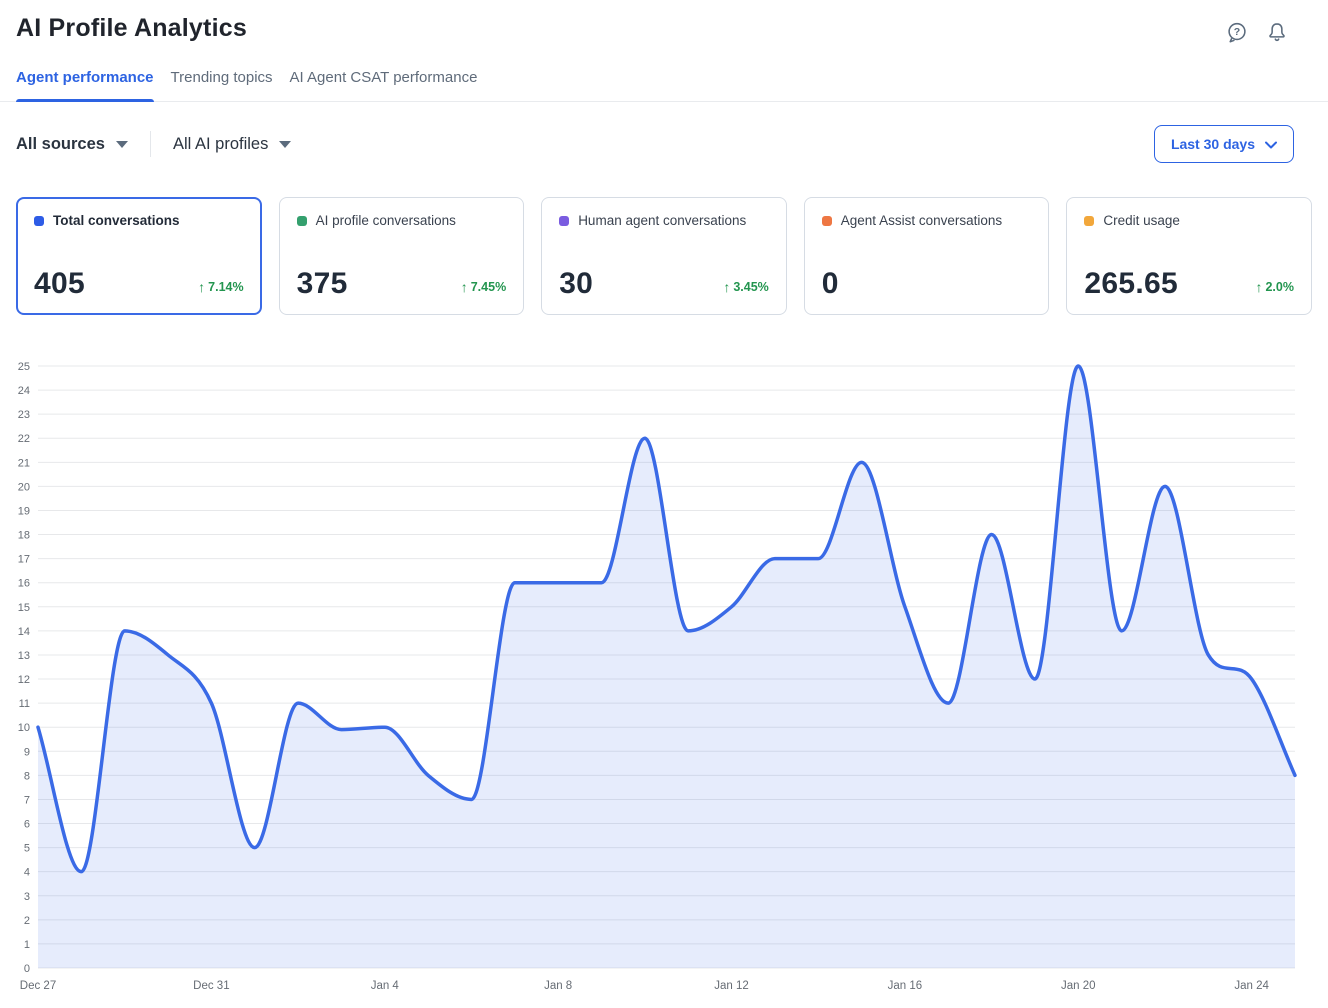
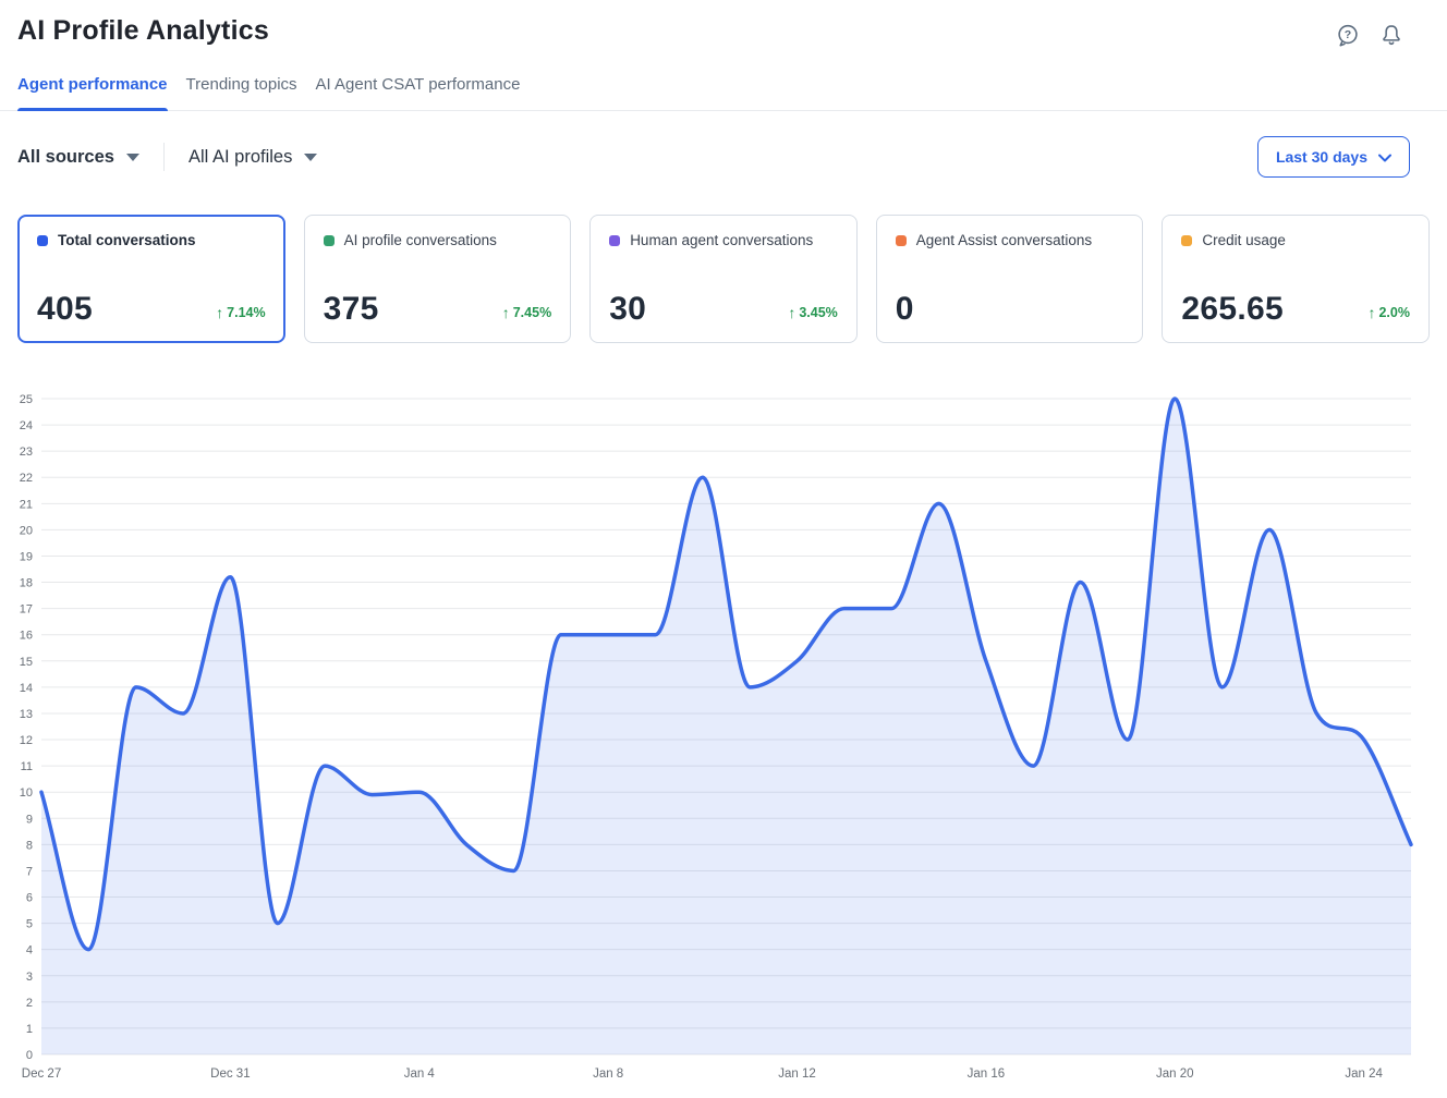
Dec 31: 11.0 -> 18.2
